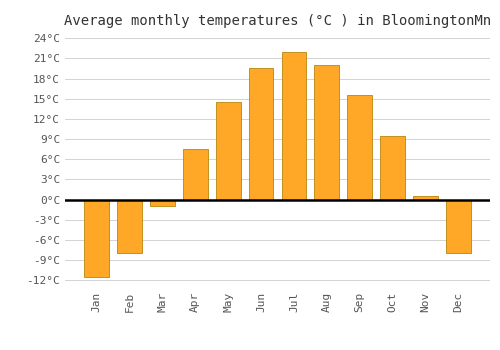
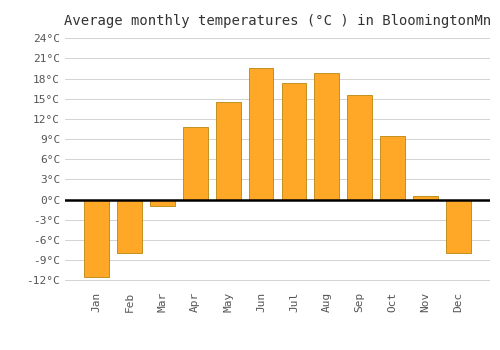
Apr: 7.5°C -> 10.8°C
Jul: 22.0°C -> 17.4°C
Aug: 20.0°C -> 18.8°C
